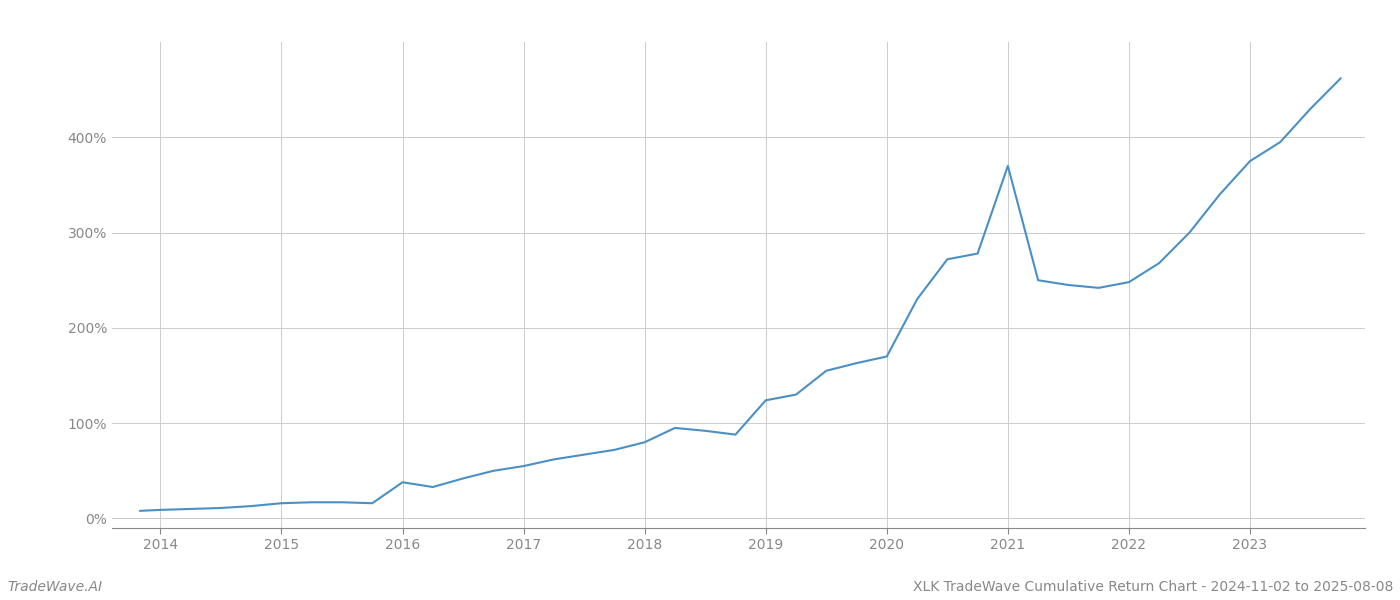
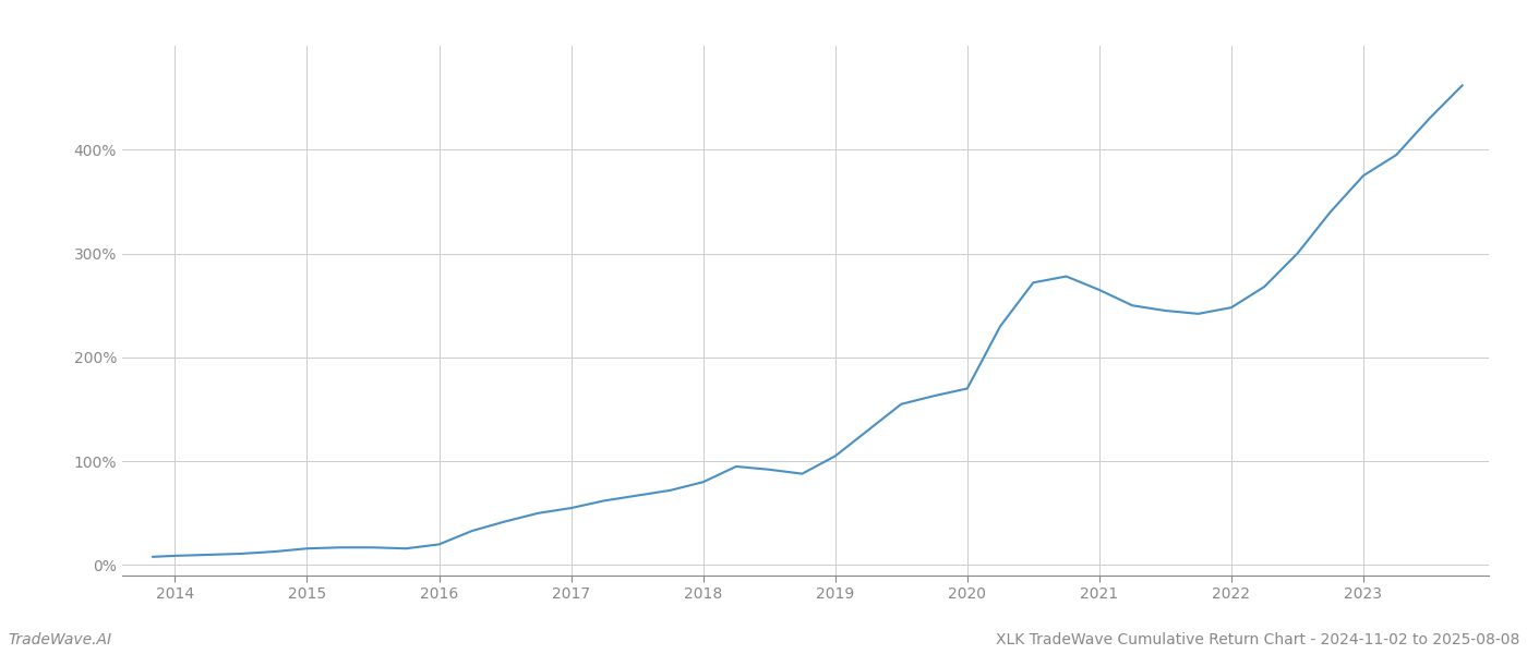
2016: 38% -> 20%
2019: 124% -> 105%
2021: 370% -> 265%
